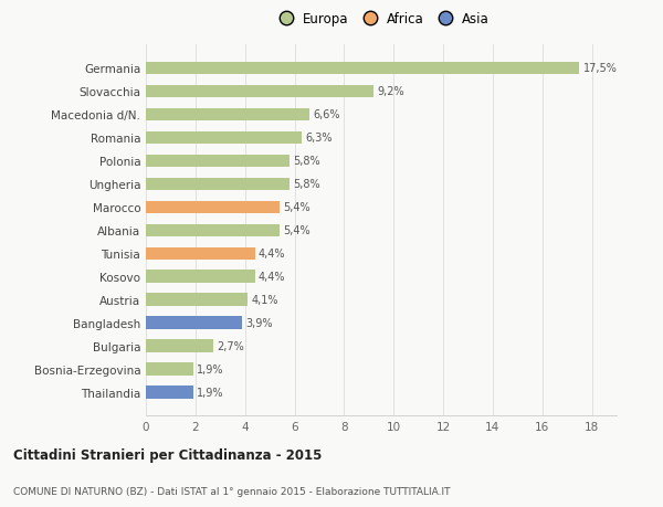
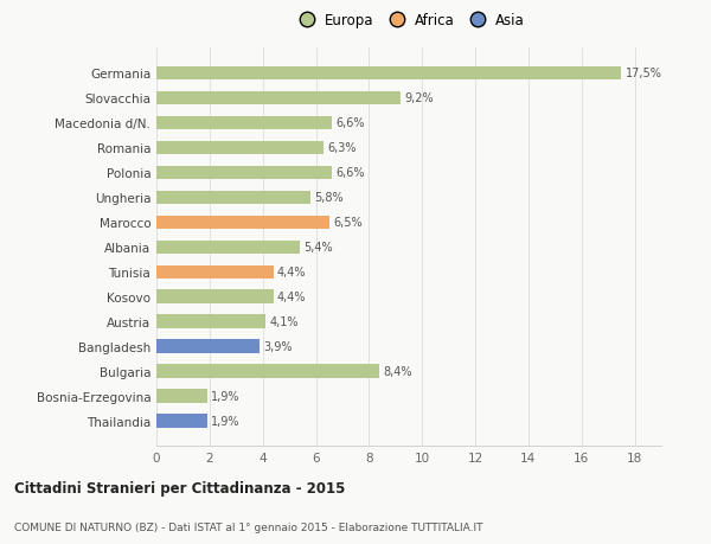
Polonia: 5,8% -> 6,6%
Marocco: 5,4% -> 6,5%
Bulgaria: 2,7% -> 8,4%
